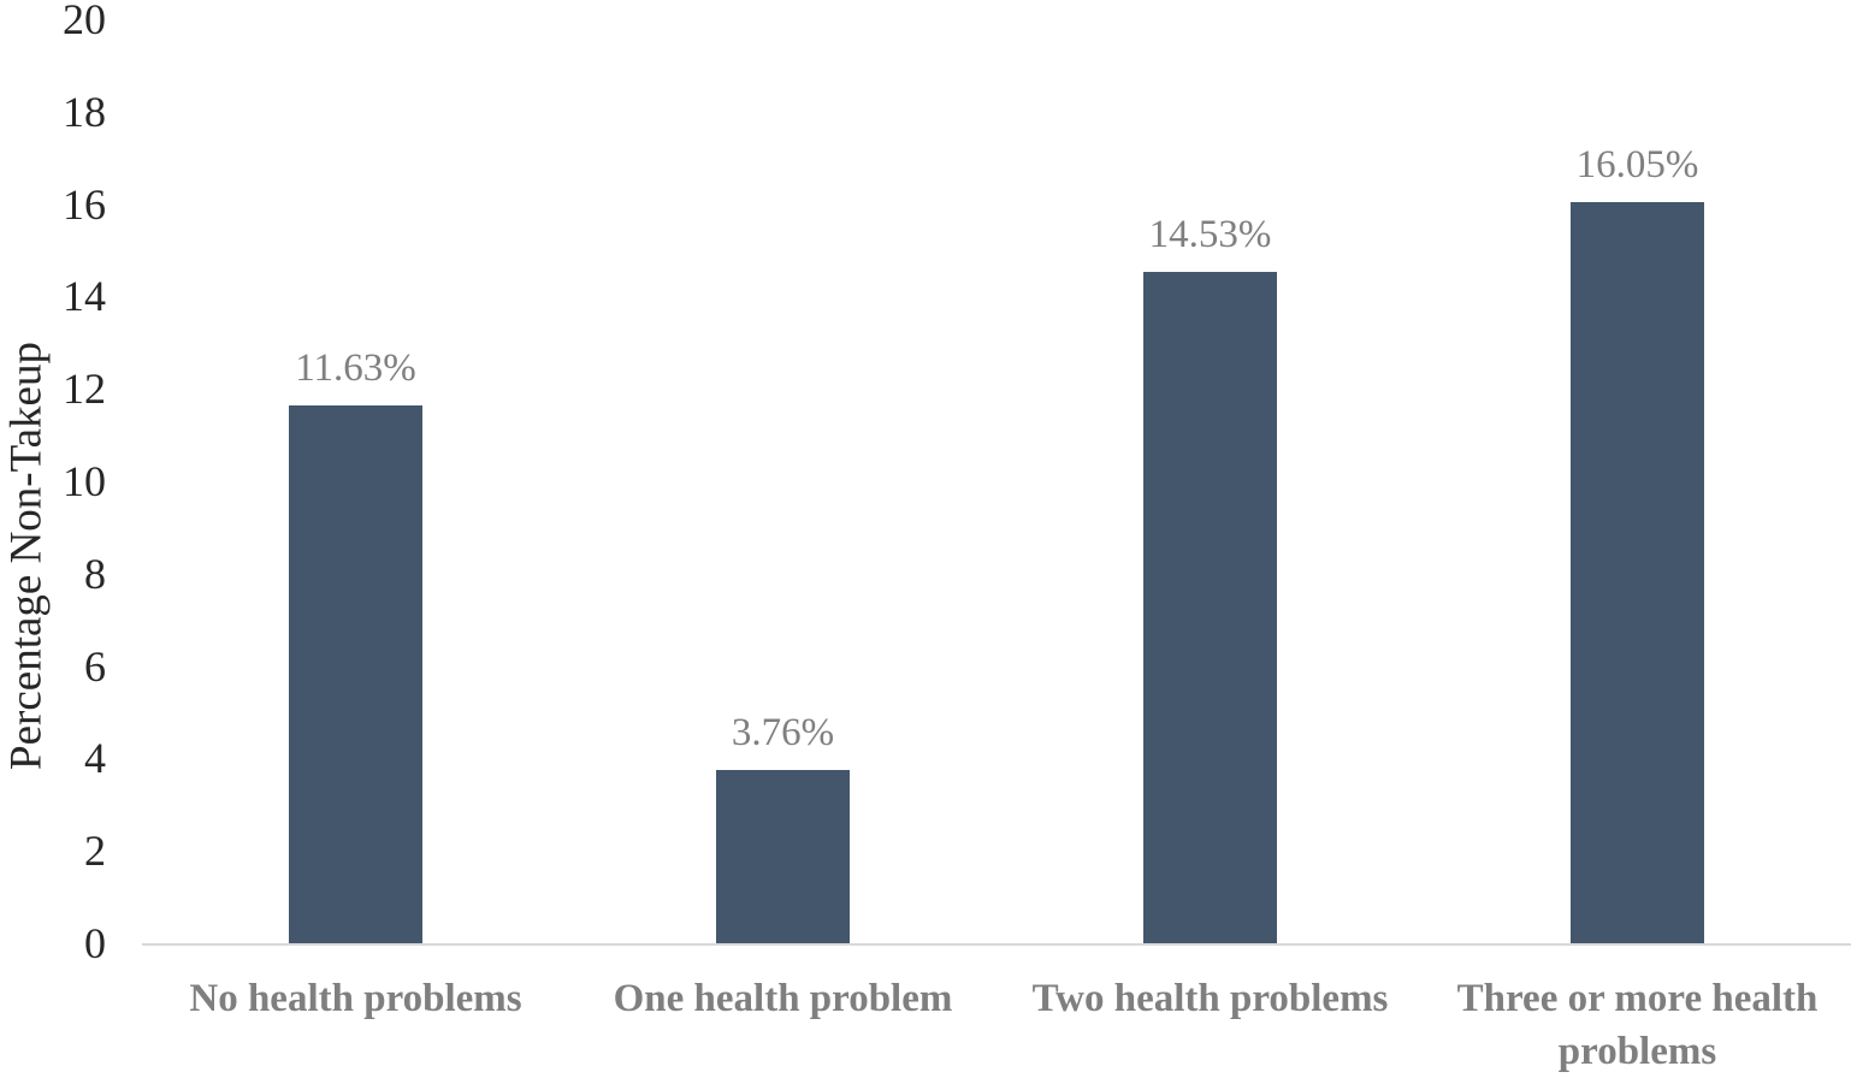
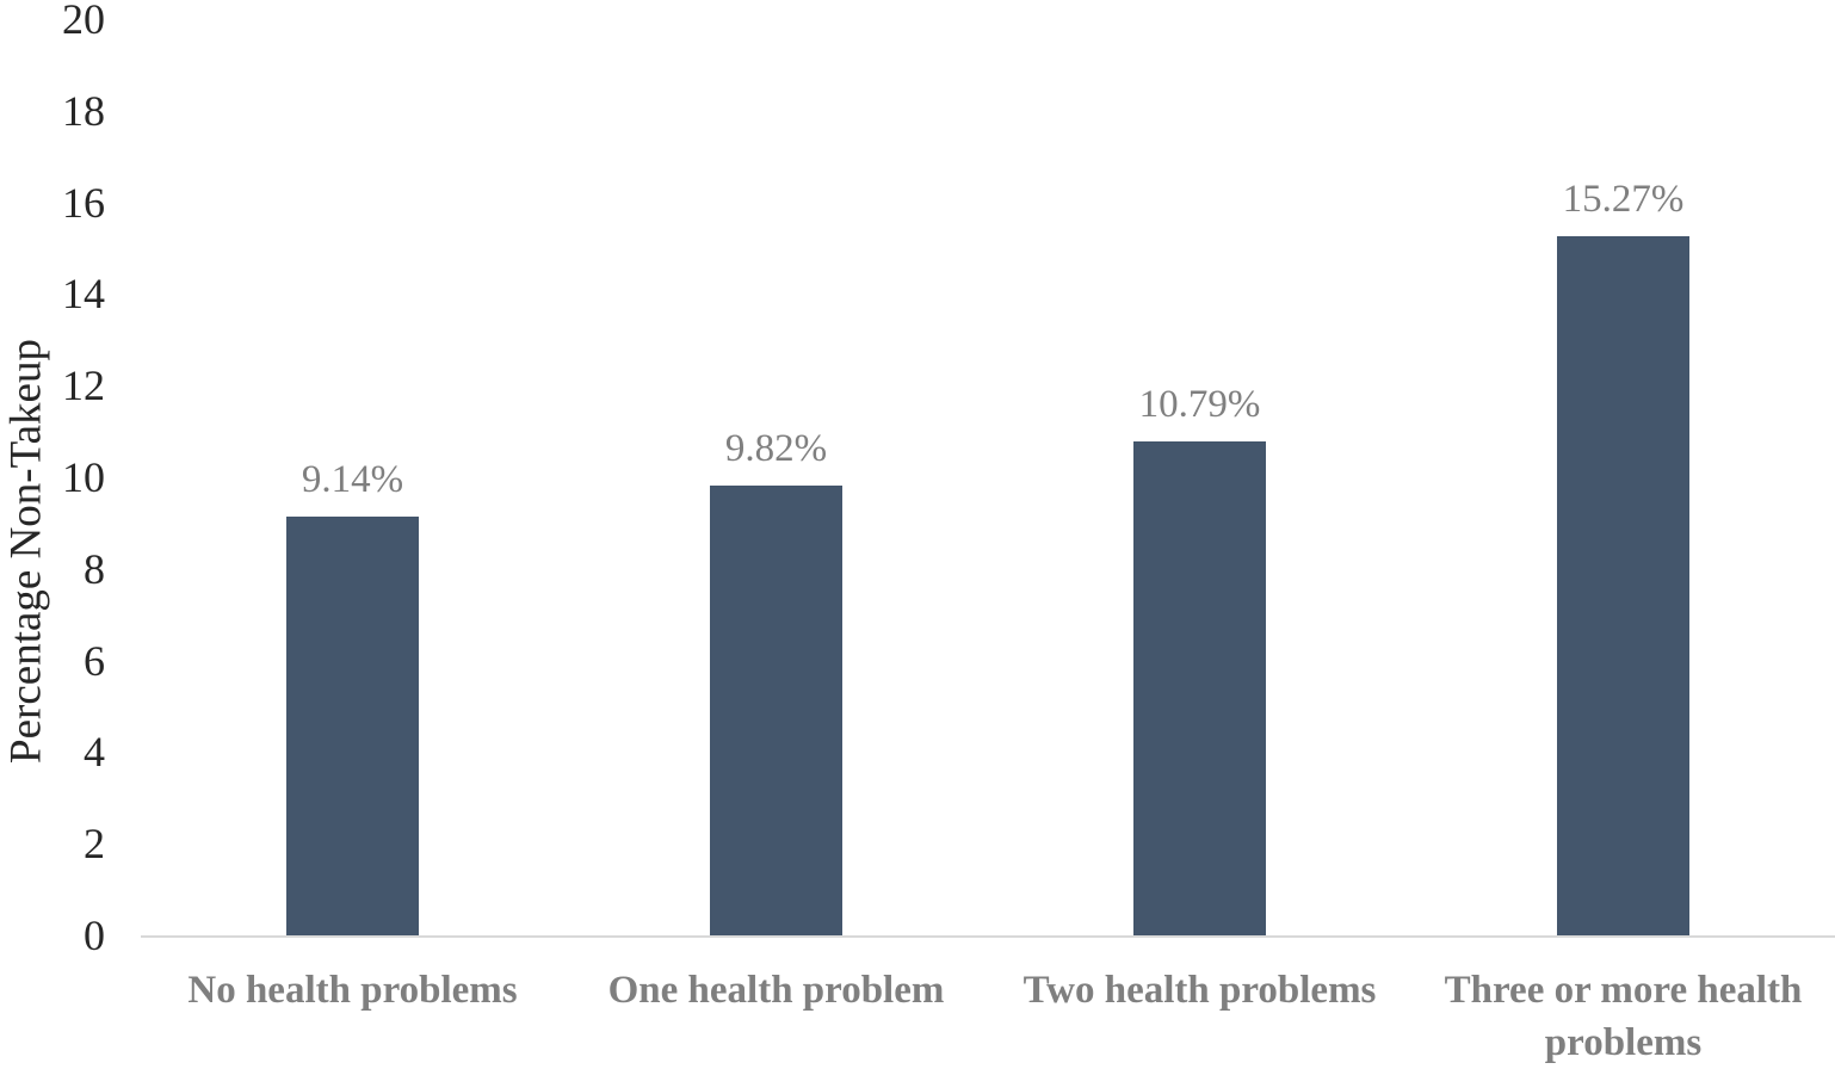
No health problems: 11.63% -> 9.14%
One health problem: 3.76% -> 9.82%
Two health problems: 14.53% -> 10.79%
Three or more health problems: 16.05% -> 15.27%
